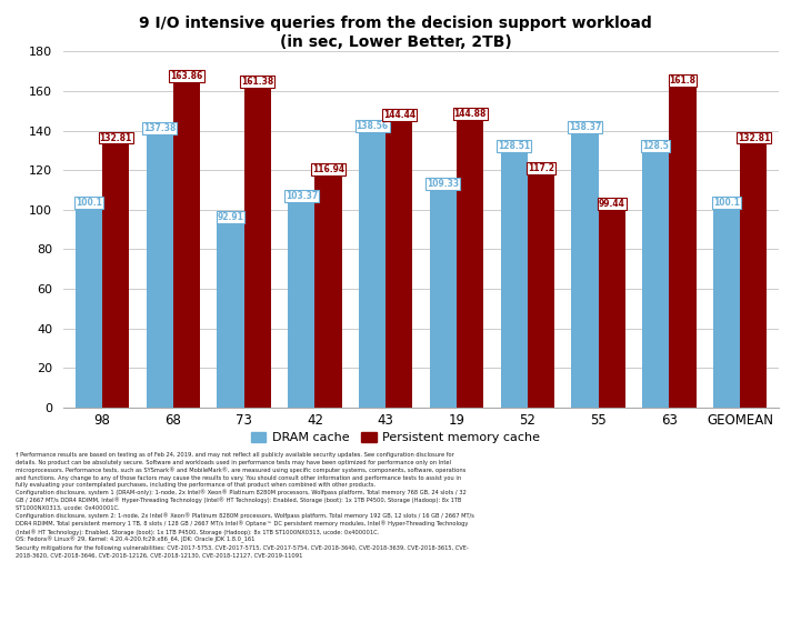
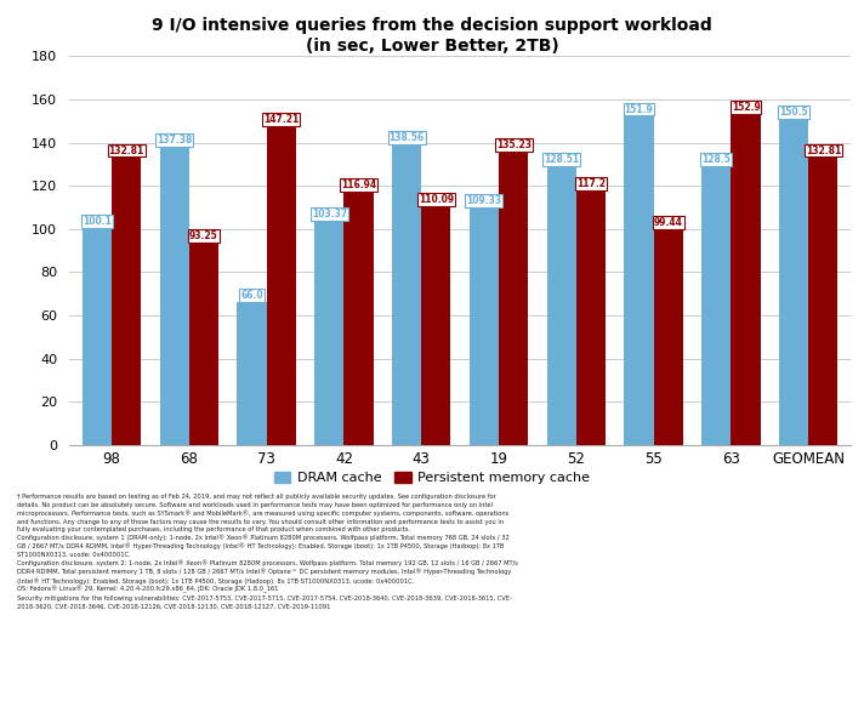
Persistent memory cache/68: 163.86 -> 93.25
DRAM cache/73: 92.91 -> 66.0
Persistent memory cache/73: 161.38 -> 147.21
Persistent memory cache/43: 144.44 -> 110.09
Persistent memory cache/19: 144.88 -> 135.23
DRAM cache/55: 138.37 -> 151.9
Persistent memory cache/63: 161.8 -> 152.9
DRAM cache/GEOMEAN: 100.1 -> 150.5
